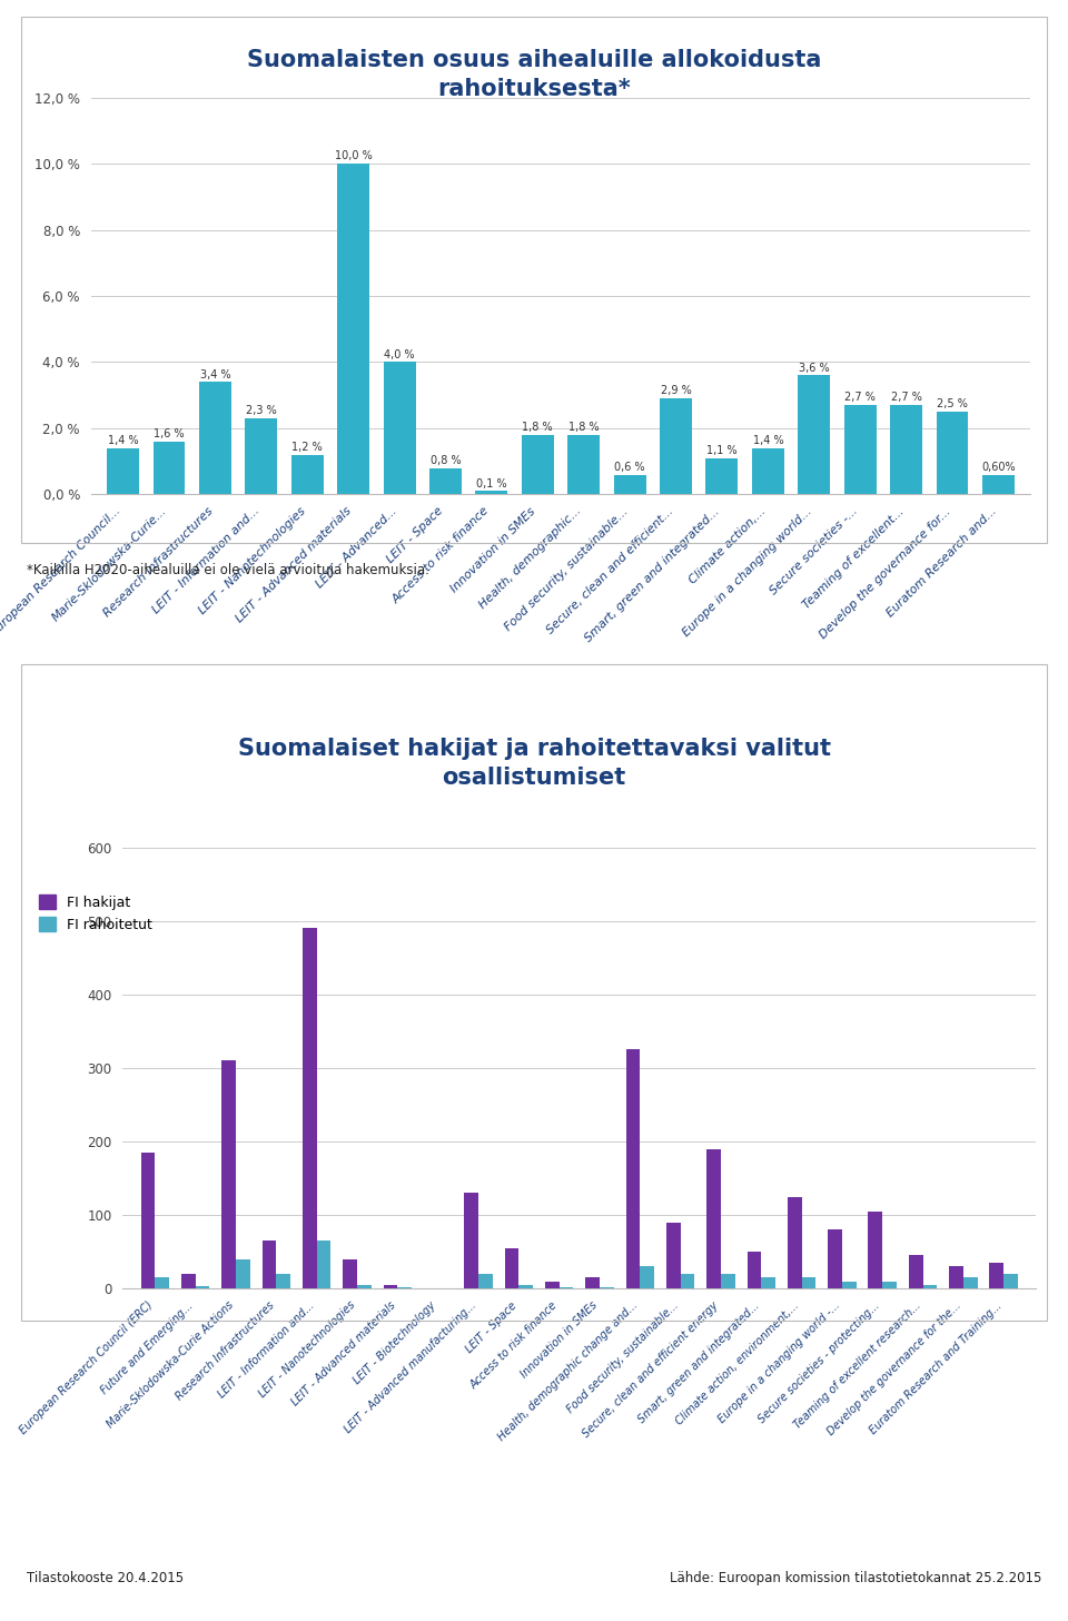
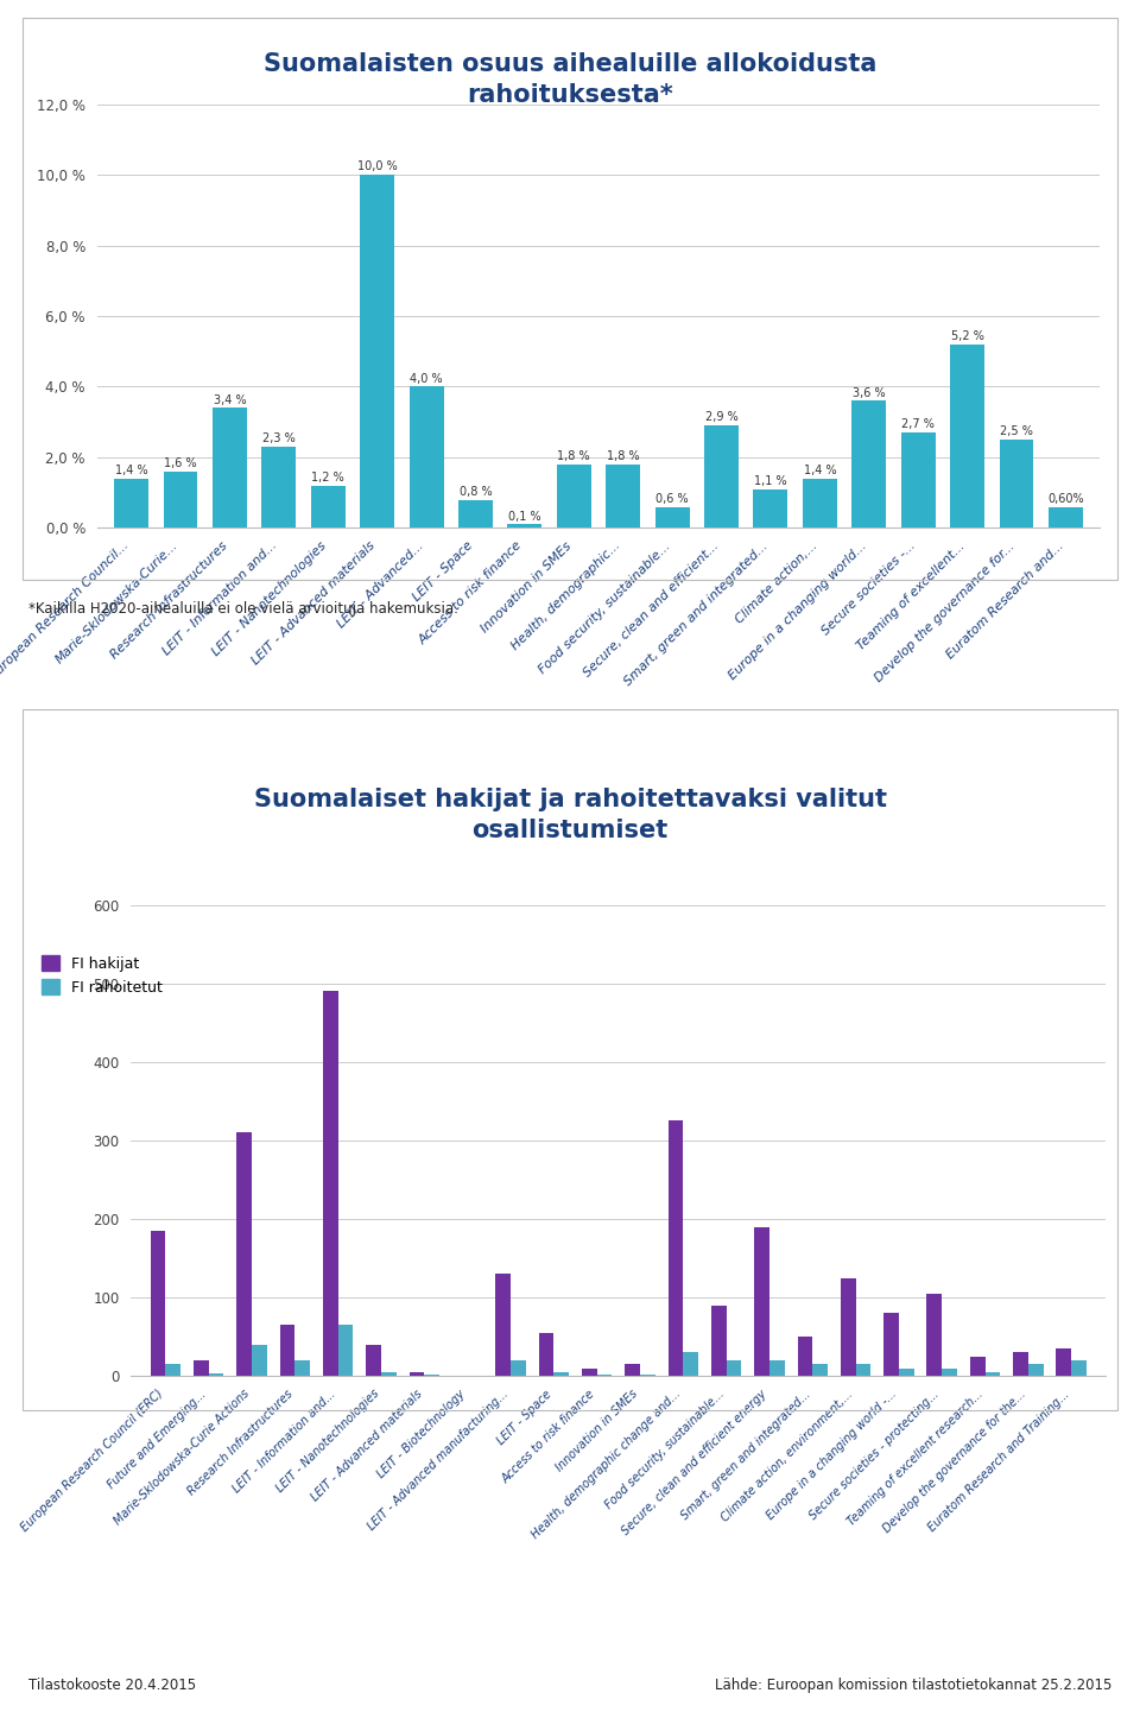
Teaming of excellent...: 2,7 -> 5,2
FI hakijat/Teaming of excellent research...: 46 -> 25
